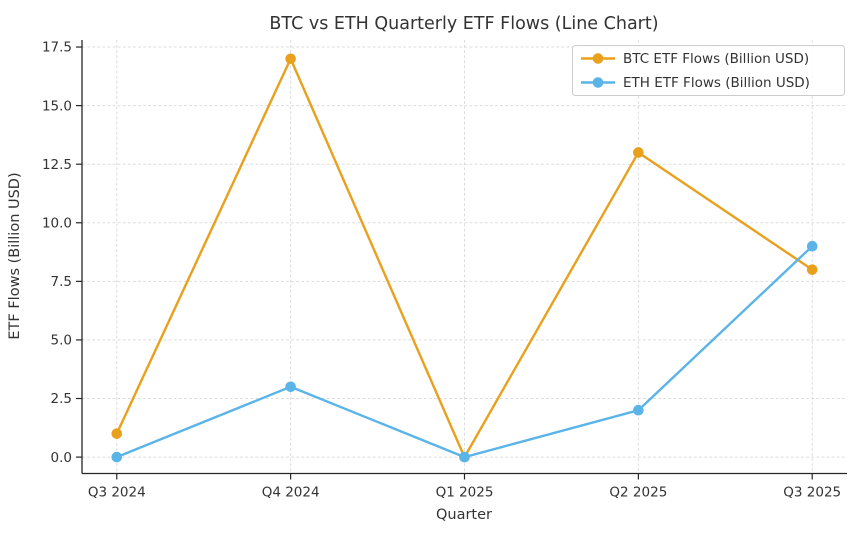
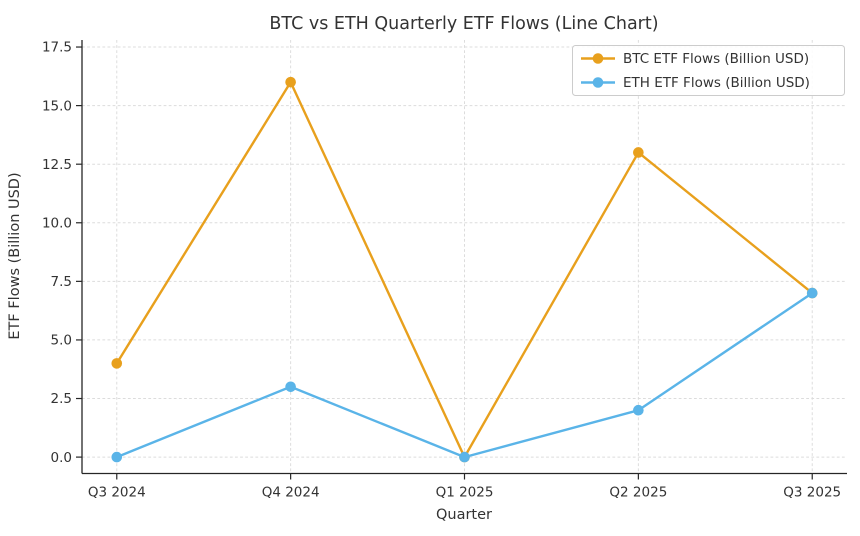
BTC ETF Flows (Billion USD)/Q3 2024: 1 -> 4
BTC ETF Flows (Billion USD)/Q4 2024: 17 -> 16
BTC ETF Flows (Billion USD)/Q3 2025: 8 -> 7
ETH ETF Flows (Billion USD)/Q3 2025: 9 -> 7
